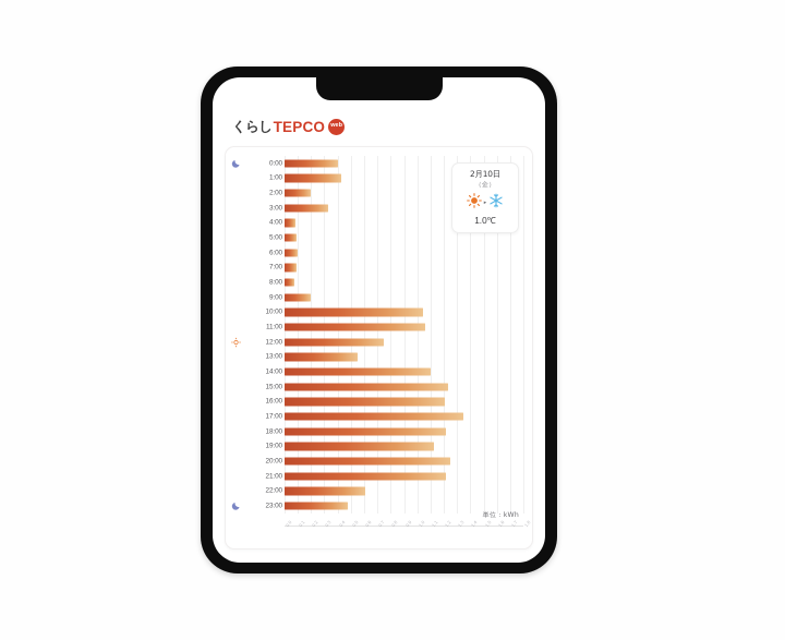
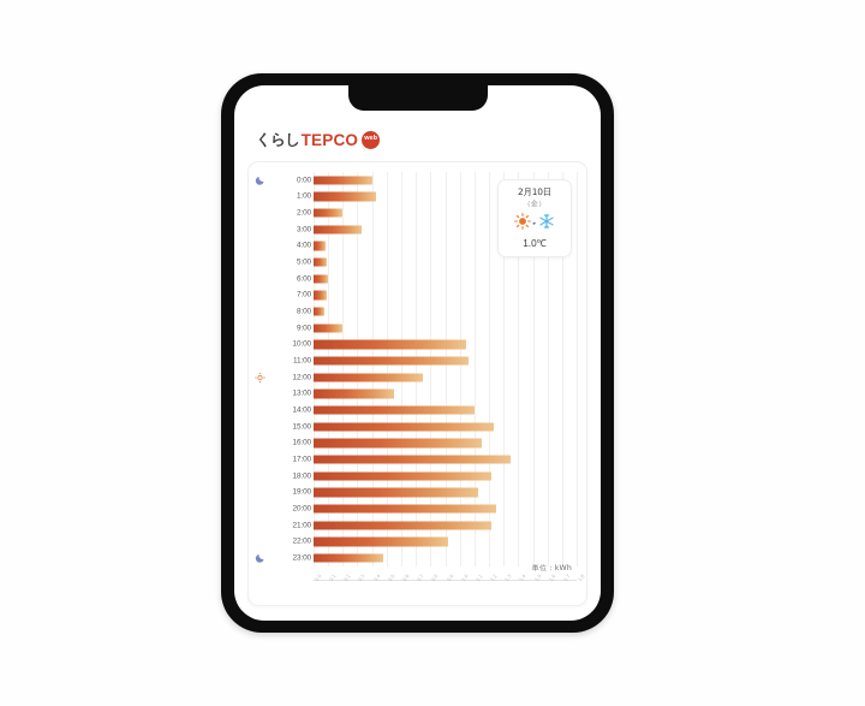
16:00: 1.21 -> 1.15
22:00: 0.61 -> 0.92
